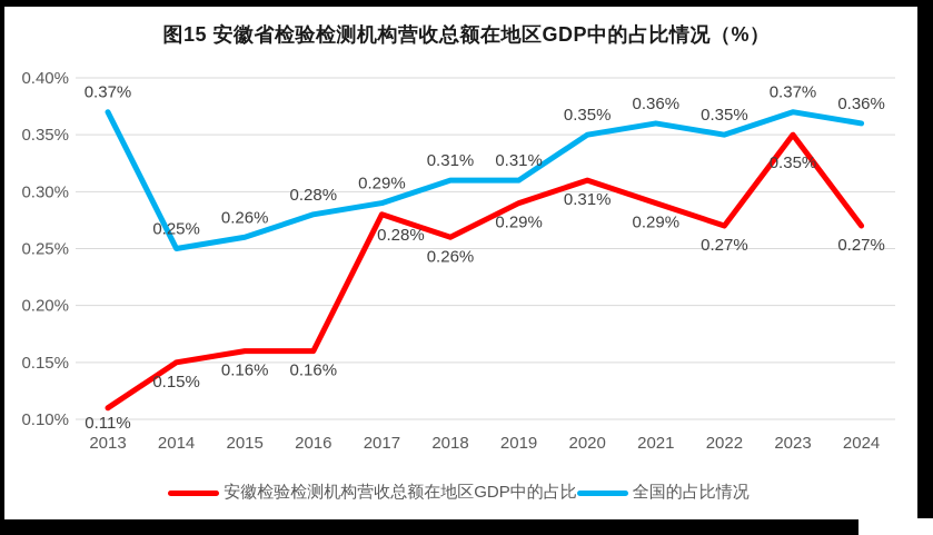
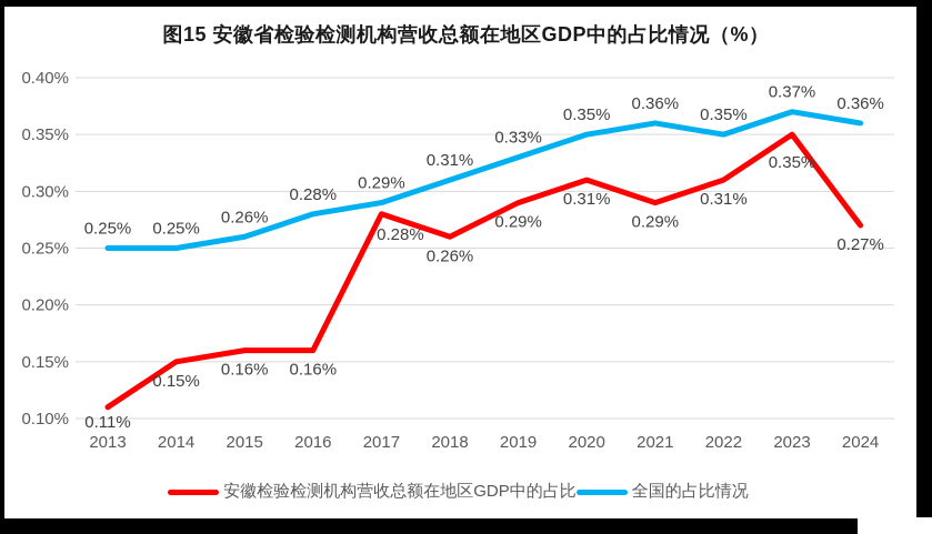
全国的占比情况/2013: 0.37% -> 0.25%
全国的占比情况/2019: 0.31% -> 0.33%
安徽检验检测机构营收总额在地区GDP中的占比/2022: 0.27% -> 0.31%
